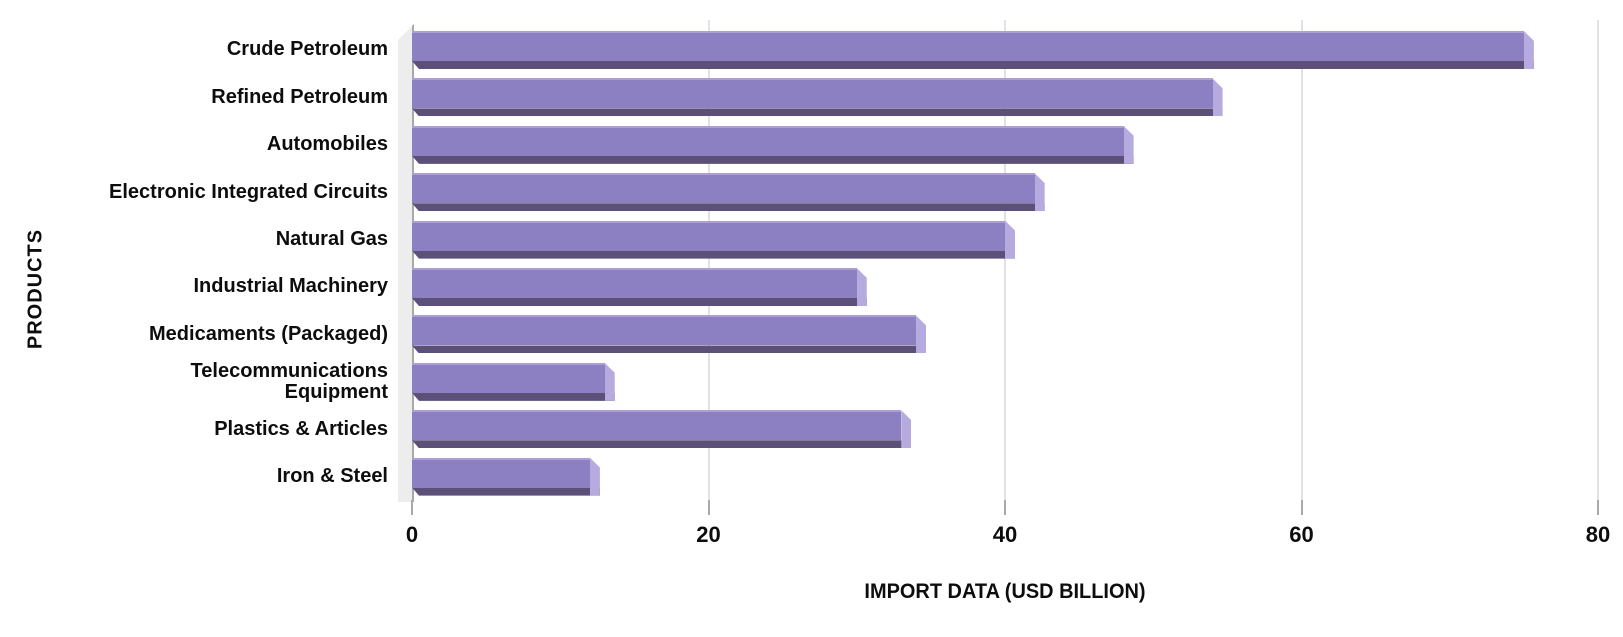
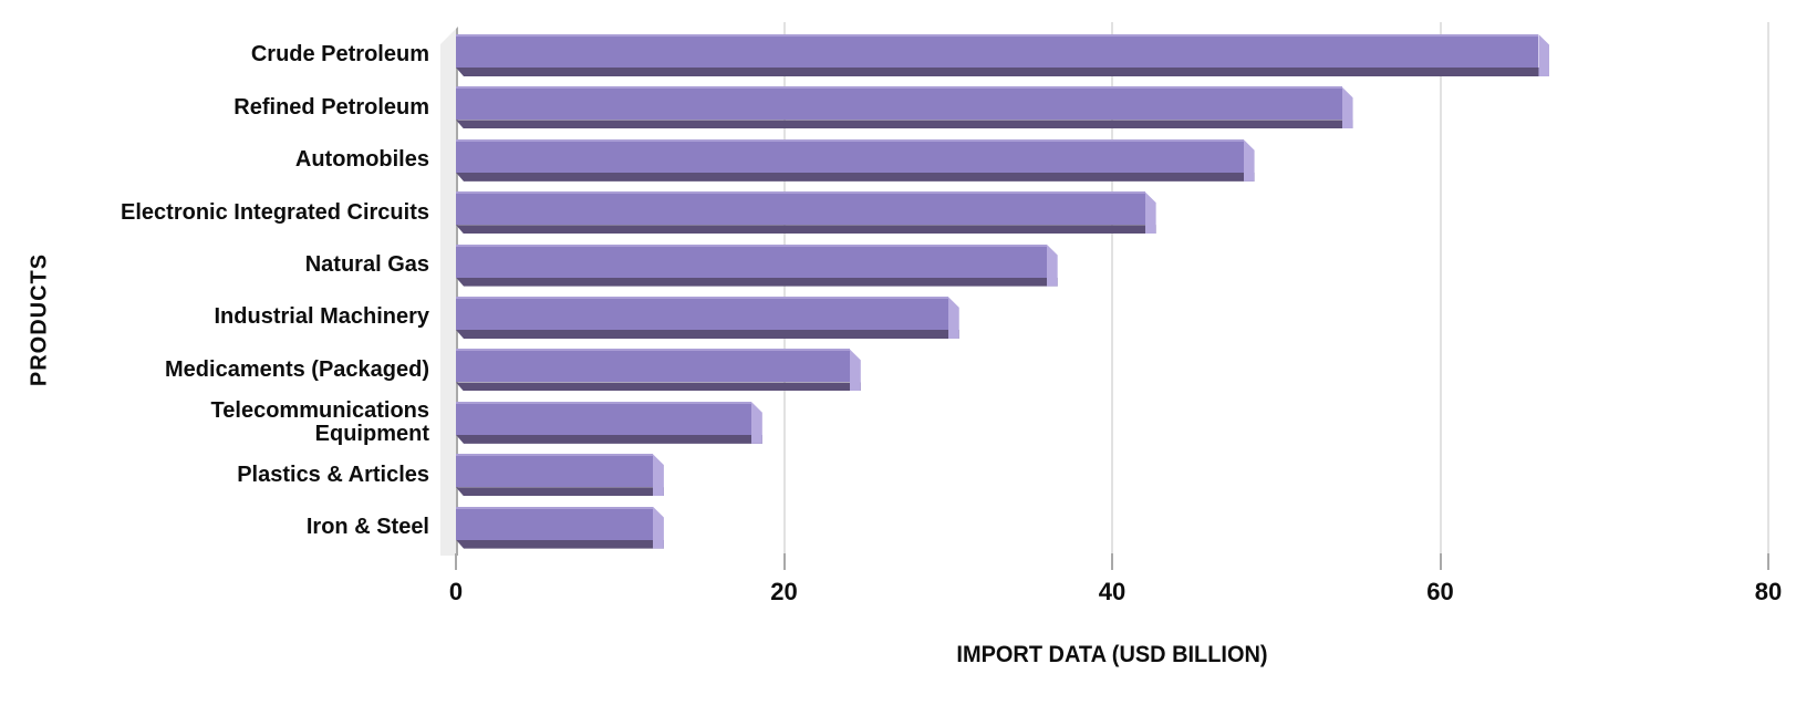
Crude Petroleum: 75 -> 66
Natural Gas: 40 -> 36
Medicaments (Packaged): 34 -> 24
Telecommunications Equipment: 13 -> 18
Plastics & Articles: 33 -> 12
